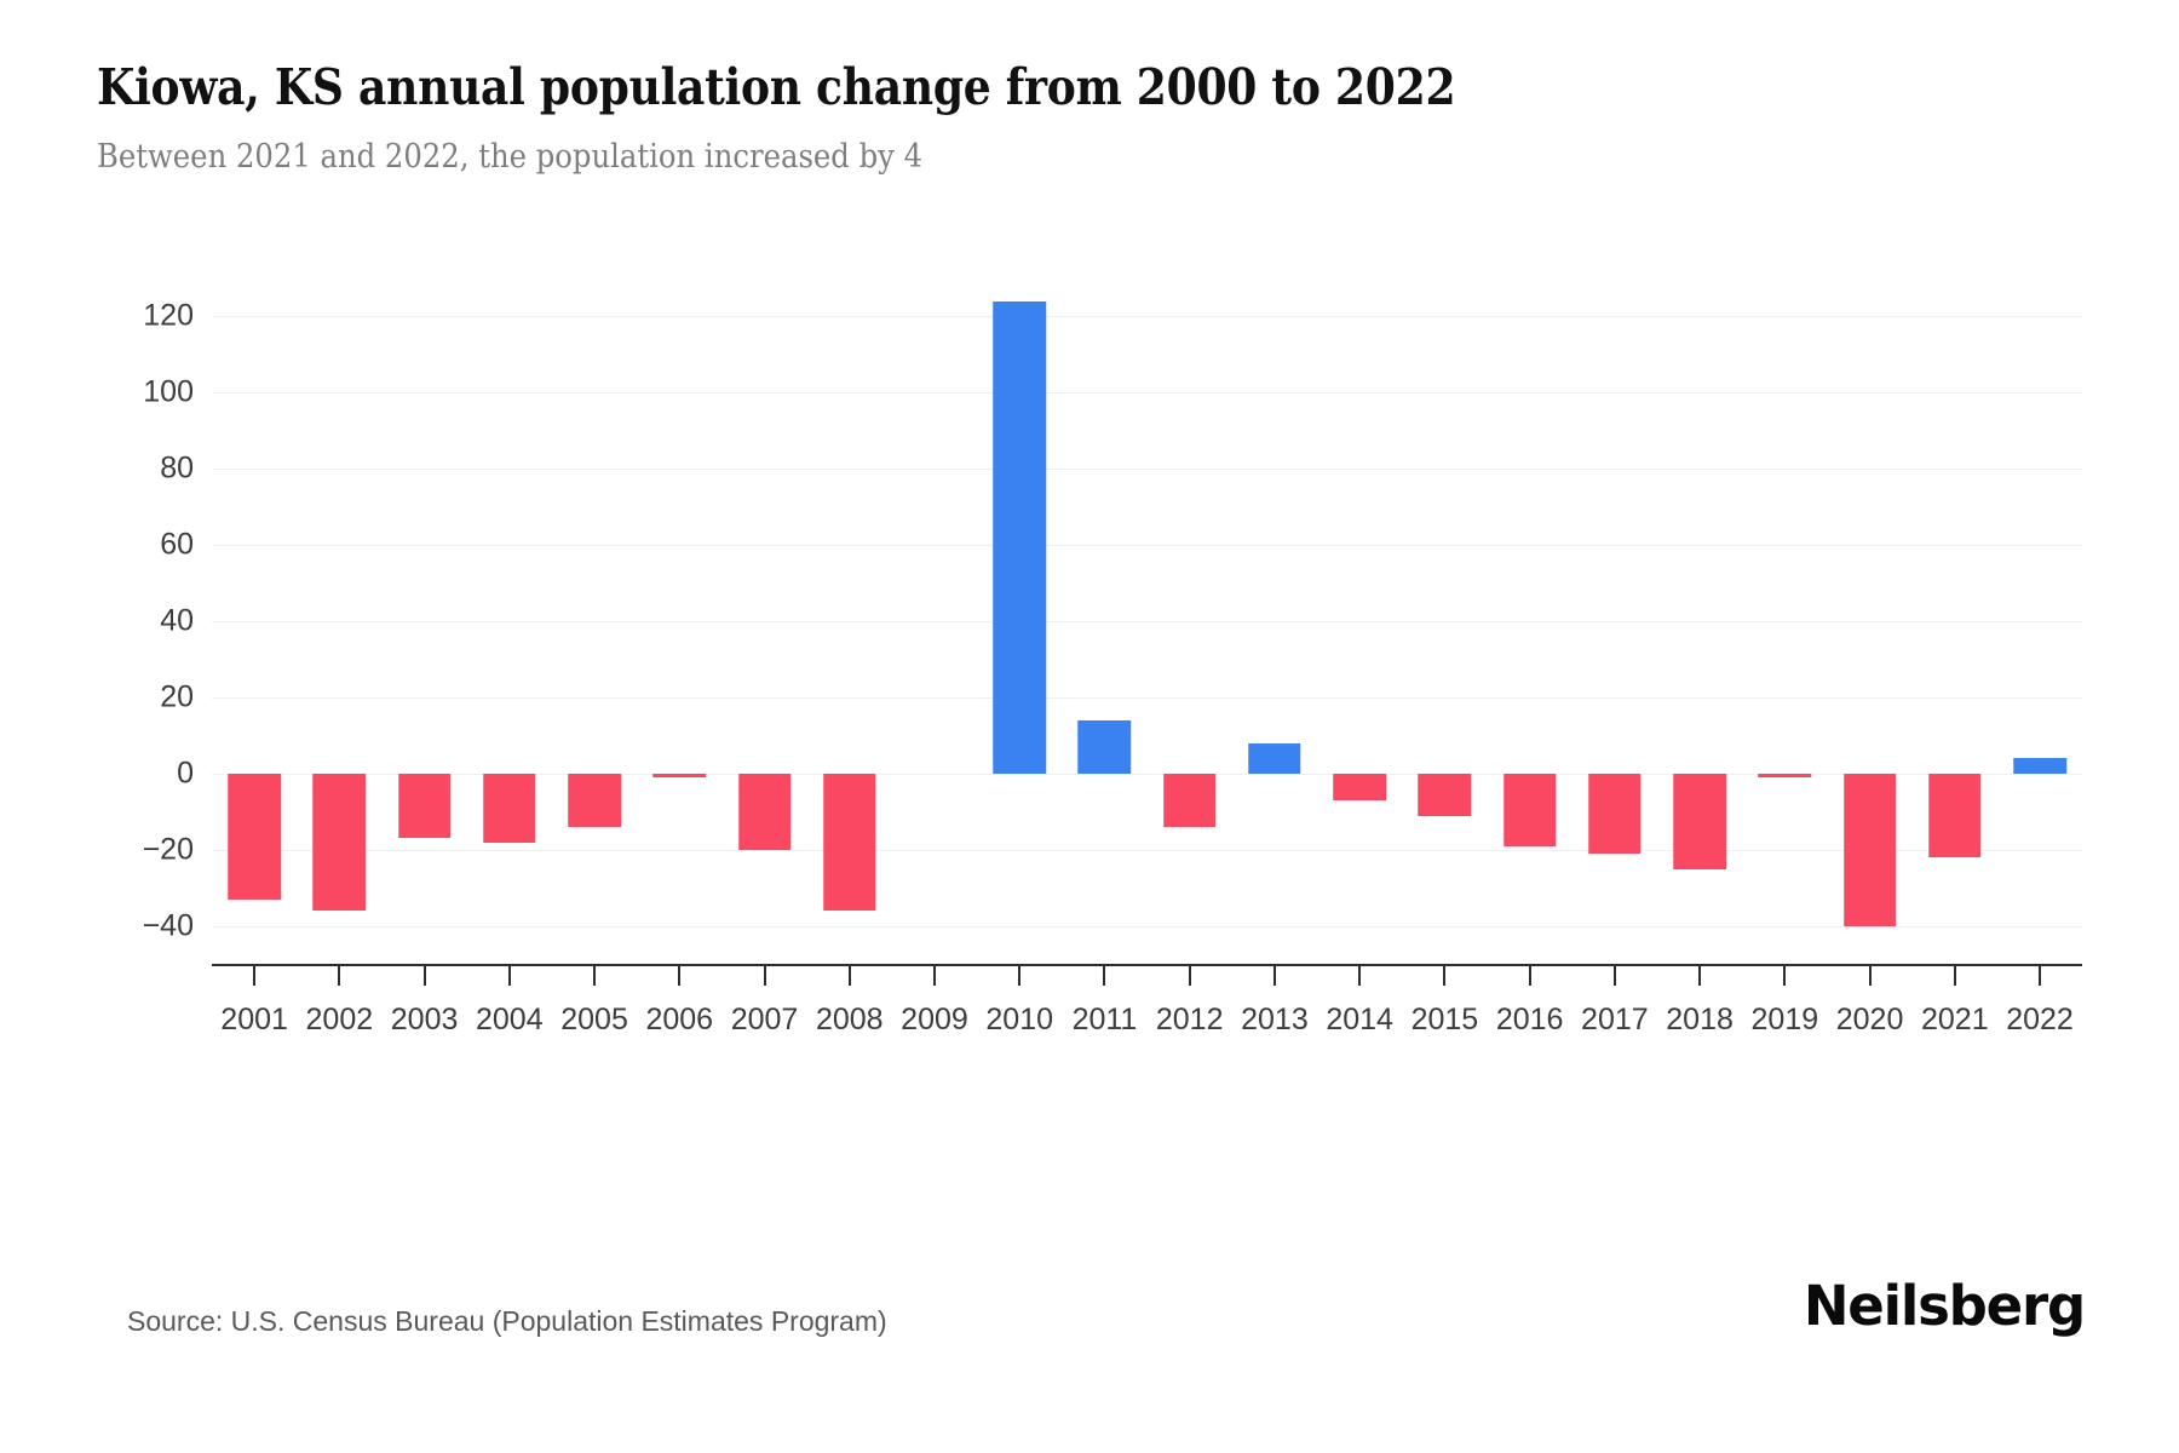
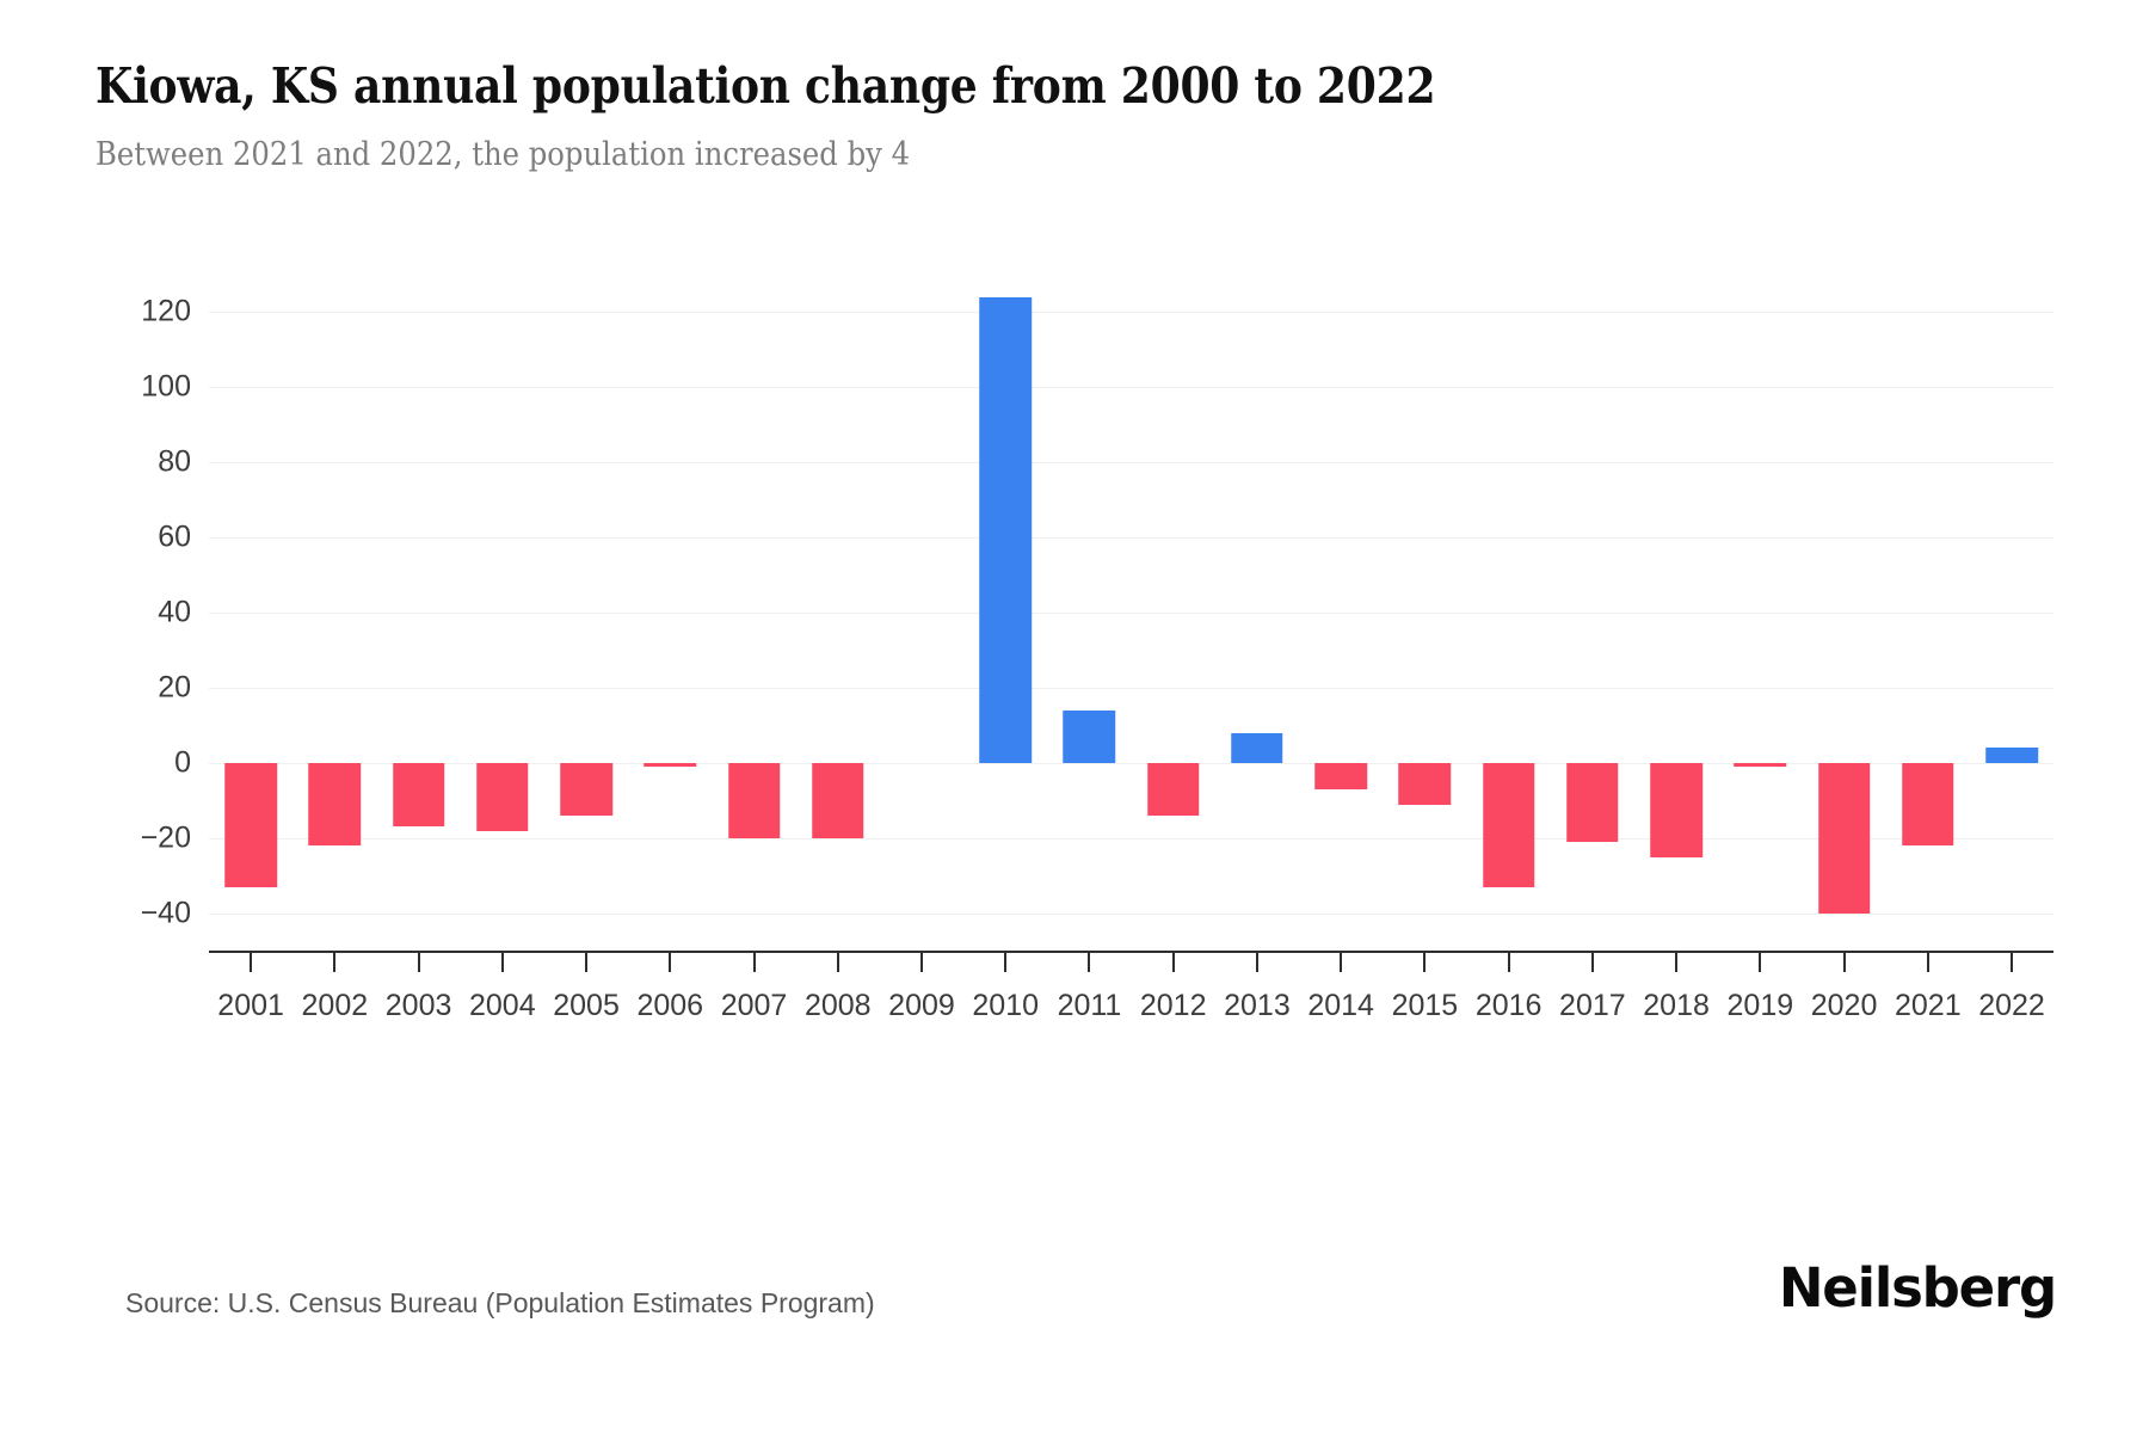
2002: -36 -> -22
2008: -36 -> -20
2016: -19 -> -33
